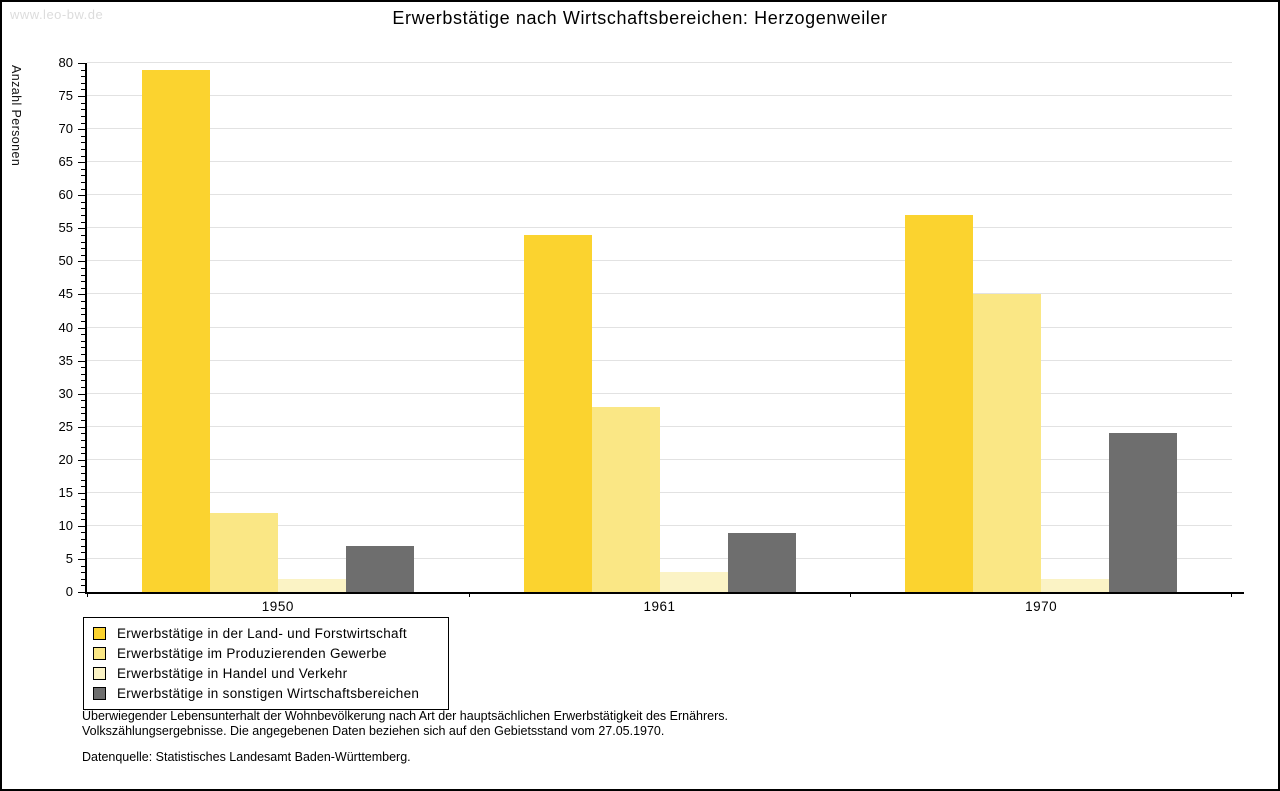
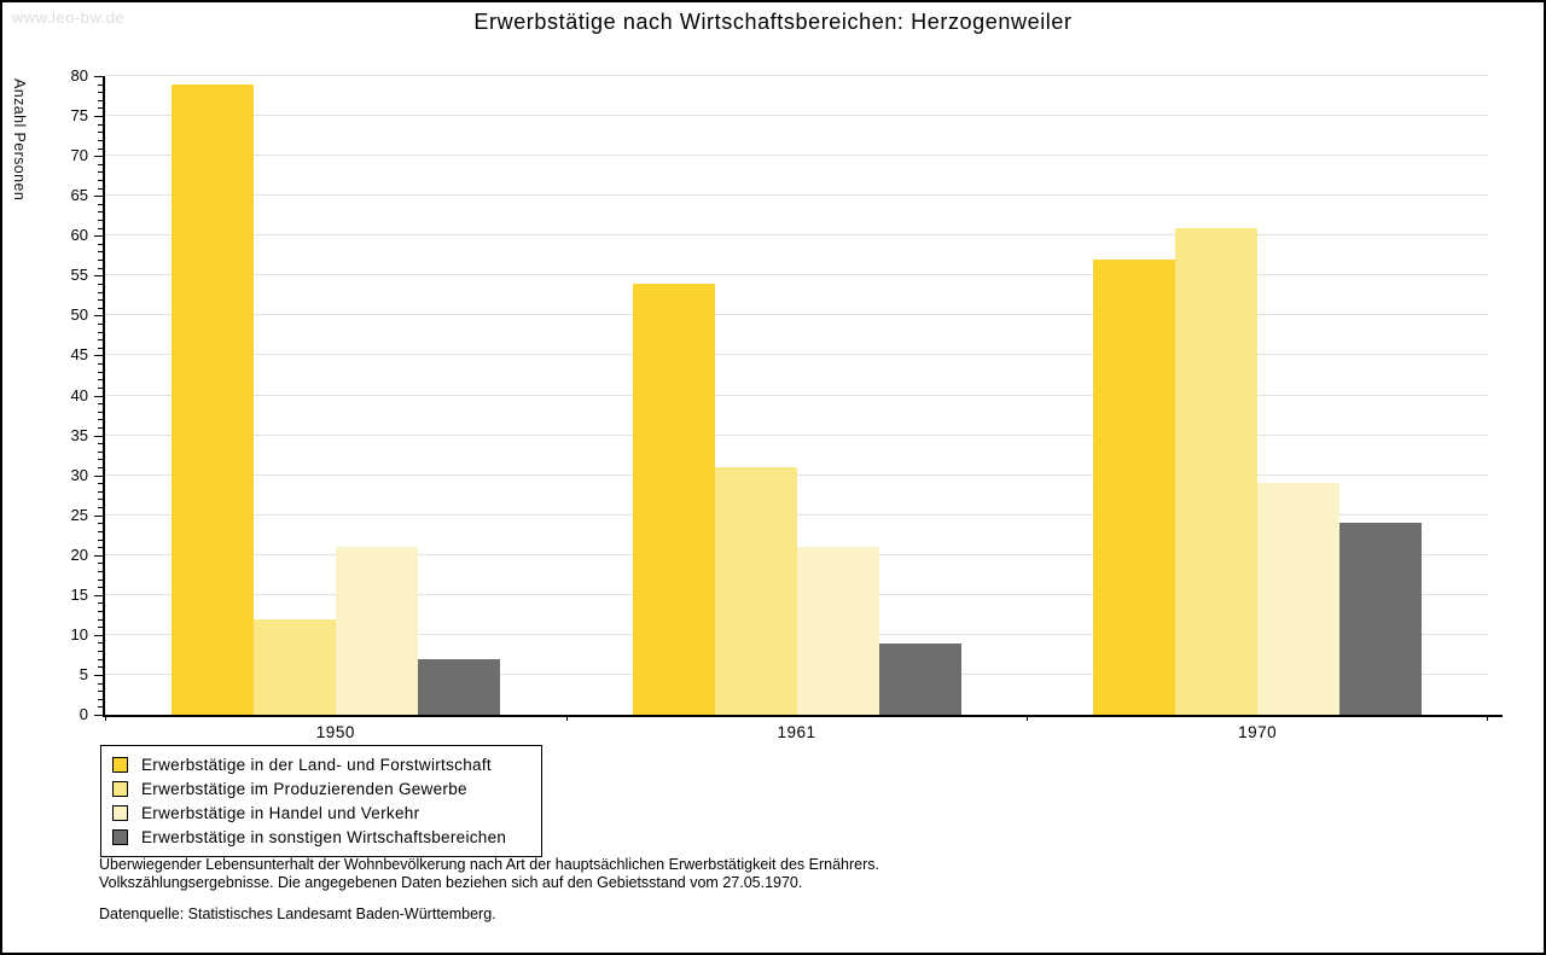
Erwerbstätige in Handel und Verkehr/1950: 2 -> 21
Erwerbstätige im Produzierenden Gewerbe/1961: 28 -> 31
Erwerbstätige in Handel und Verkehr/1961: 3 -> 21
Erwerbstätige im Produzierenden Gewerbe/1970: 45 -> 61
Erwerbstätige in Handel und Verkehr/1970: 2 -> 29
